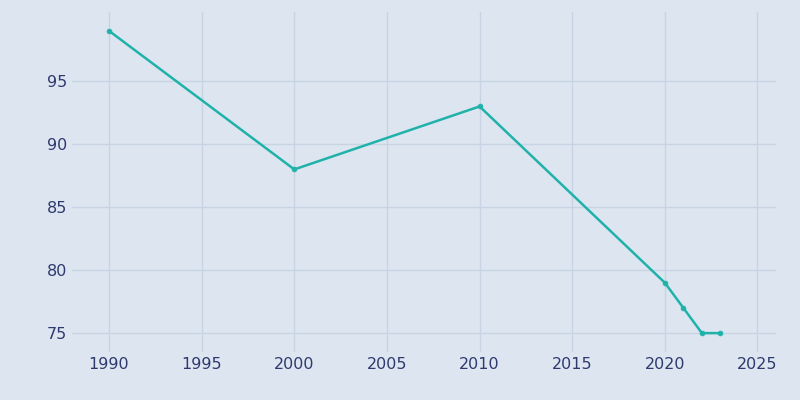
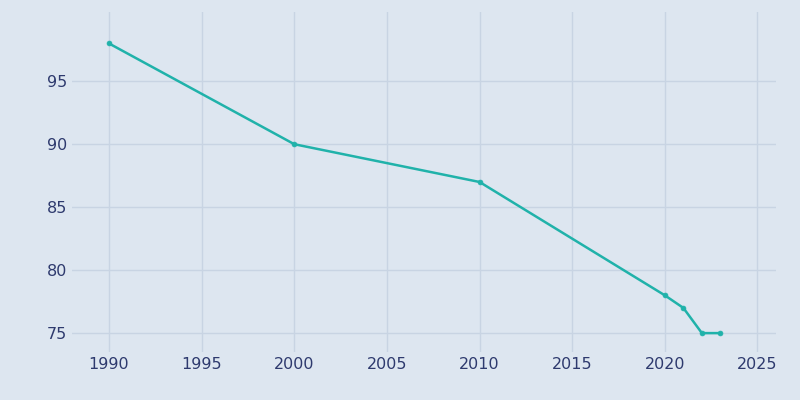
1990: 99 -> 98
2000: 88 -> 90
2010: 93 -> 87
2020: 79 -> 78
